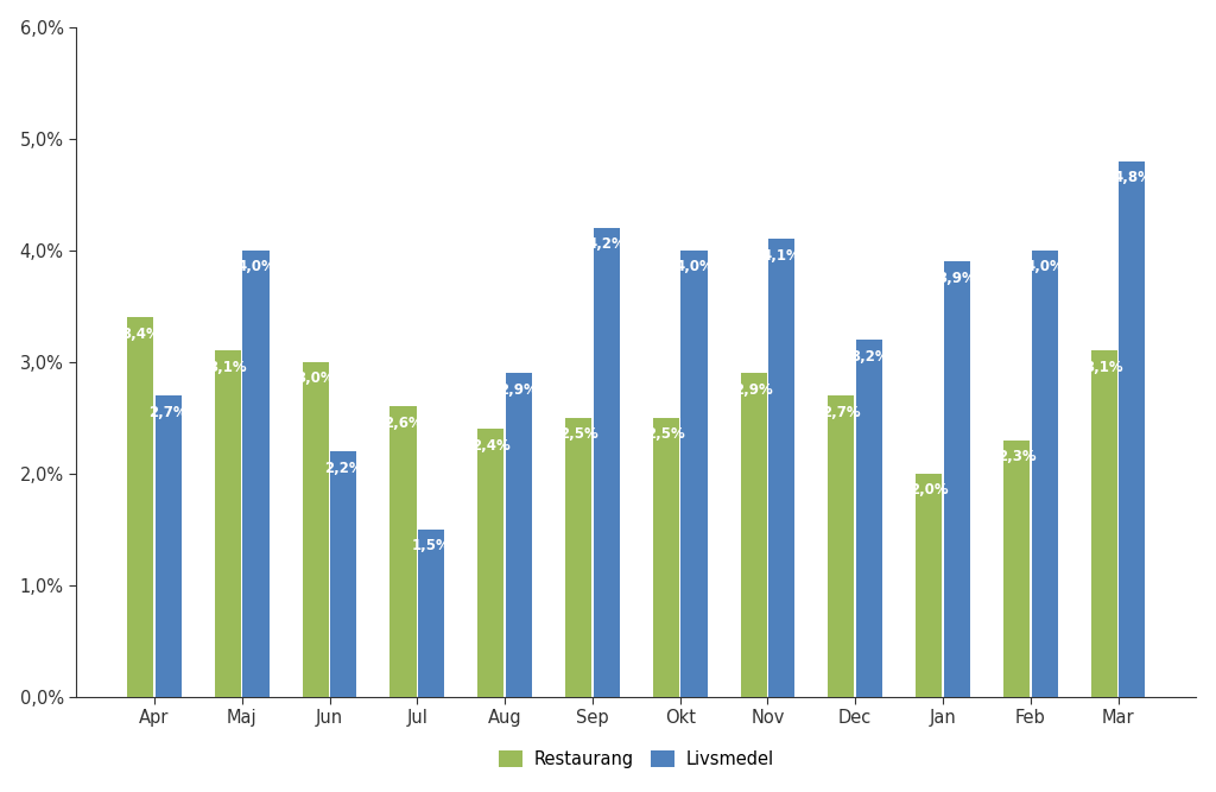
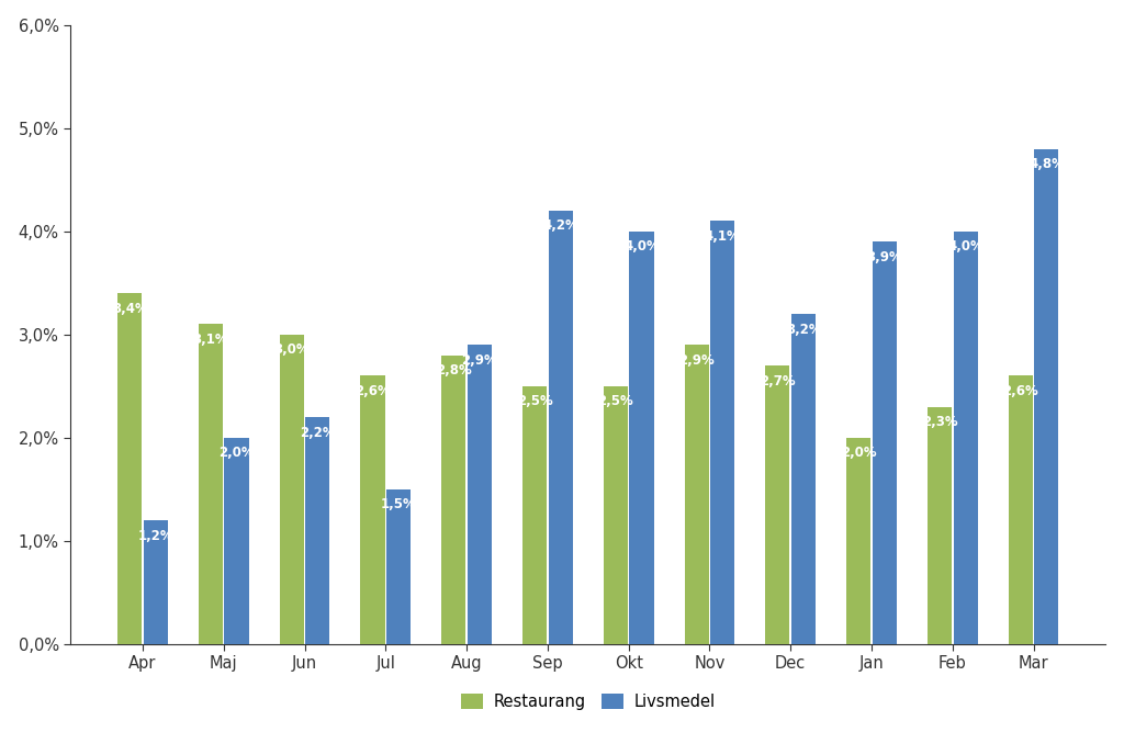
Livsmedel/Apr: 2,7% -> 1,2%
Livsmedel/Maj: 4,0% -> 2,0%
Restaurang/Aug: 2,4% -> 2,8%
Restaurang/Mar: 3,1% -> 2,6%
